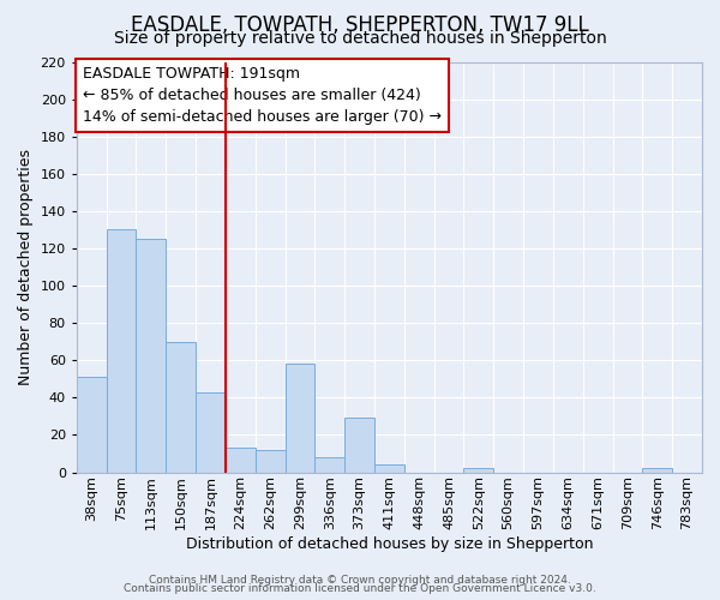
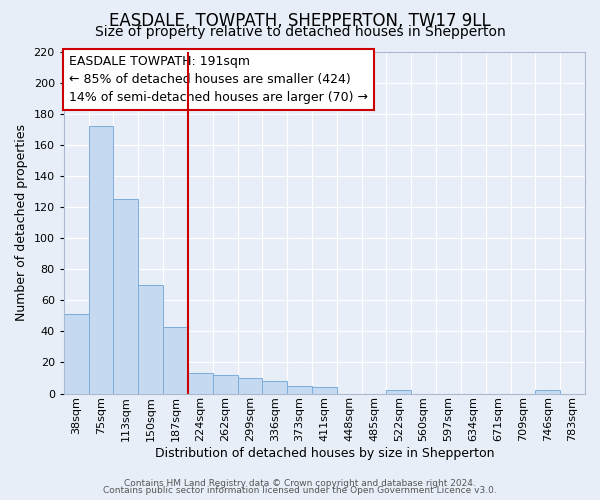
75sqm: 130 -> 172
299sqm: 58 -> 10
373sqm: 29 -> 5
